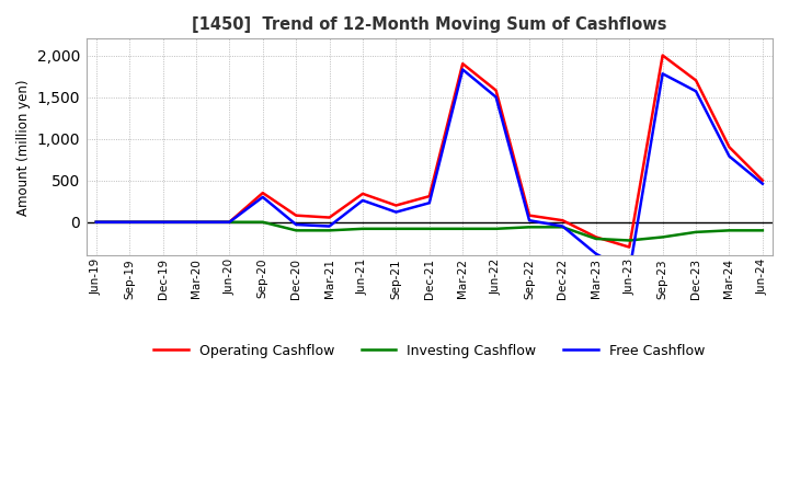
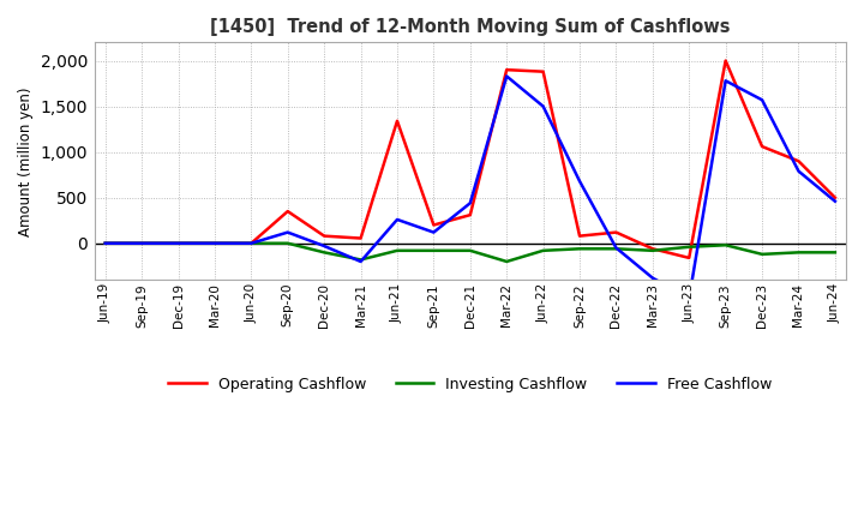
Free Cashflow/Sep-20: 300 -> 120
Investing Cashflow/Mar-21: -100 -> -180
Free Cashflow/Mar-21: -50 -> -200
Operating Cashflow/Jun-21: 340 -> 1,340
Free Cashflow/Dec-21: 230 -> 440
Investing Cashflow/Mar-22: -80 -> -200
Operating Cashflow/Jun-22: 1,580 -> 1,880
Free Cashflow/Sep-22: 20 -> 680
Operating Cashflow/Dec-22: 20 -> 120
Operating Cashflow/Mar-23: -180 -> -60
Investing Cashflow/Mar-23: -200 -> -80
Operating Cashflow/Jun-23: -300 -> -160
Investing Cashflow/Jun-23: -220 -> -40
Investing Cashflow/Sep-23: -180 -> -20
Operating Cashflow/Dec-23: 1,700 -> 1,060
